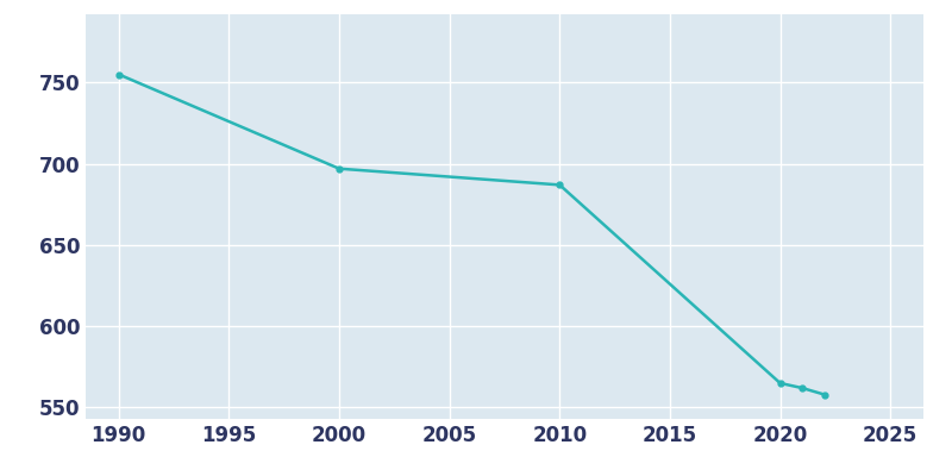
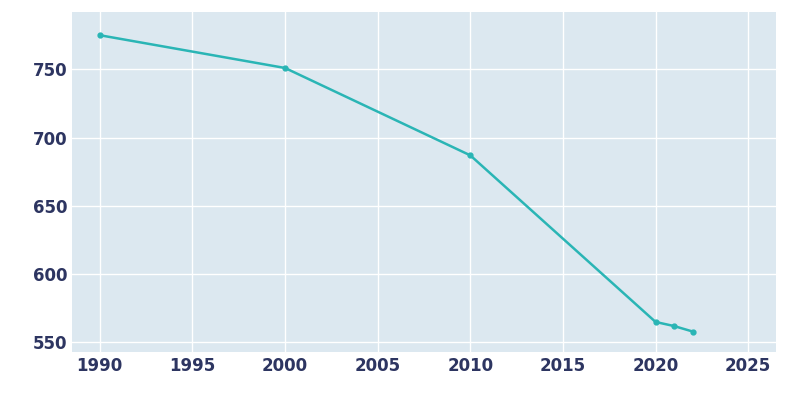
1990: 755 -> 775
2000: 697 -> 751
